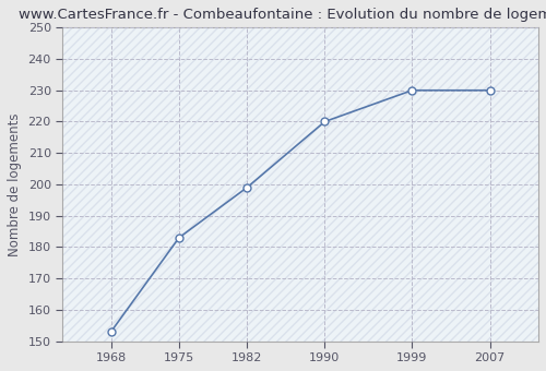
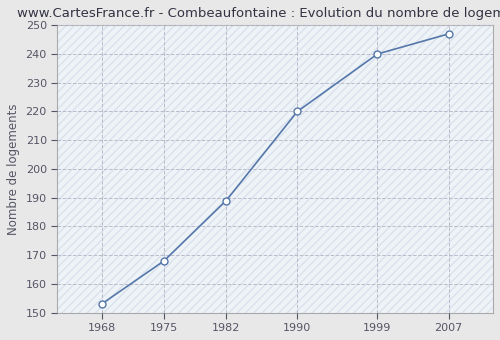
1975: 183 -> 168
1982: 199 -> 189
1999: 230 -> 240
2007: 230 -> 247
